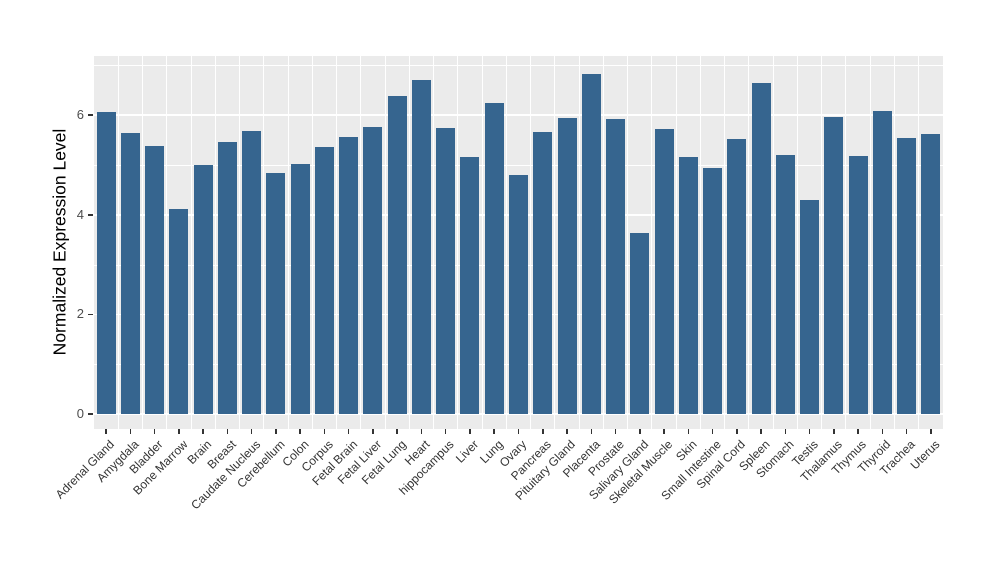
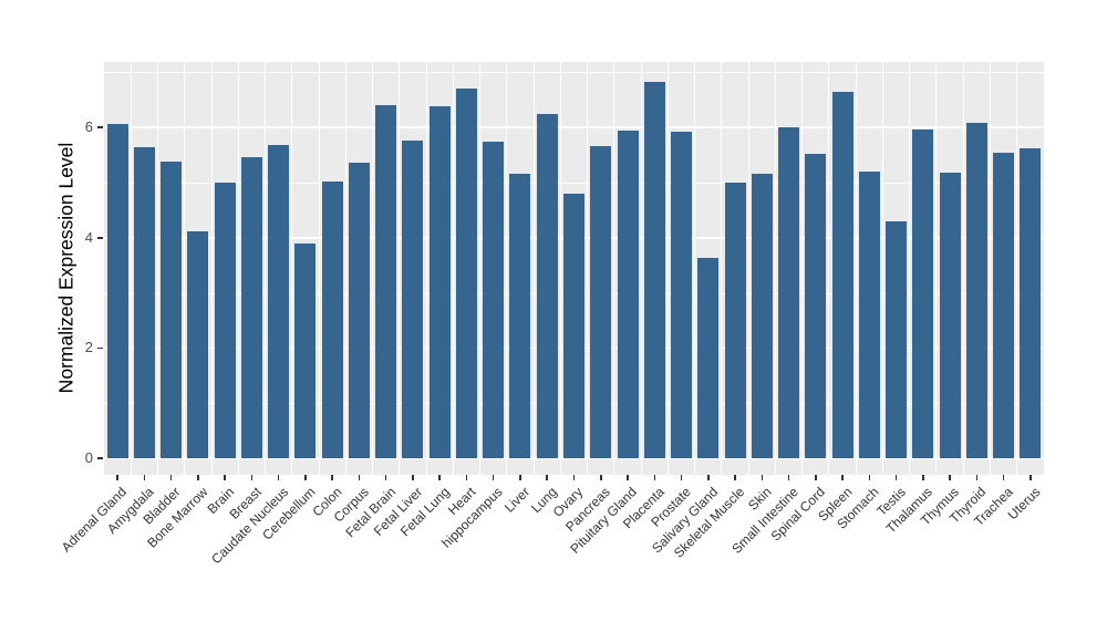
Cerebellum: 4.8 -> 3.9
Fetal Brain: 5.6 -> 6.4
Skeletal Muscle: 5.7 -> 5.0
Small Intestine: 5.0 -> 6.0
